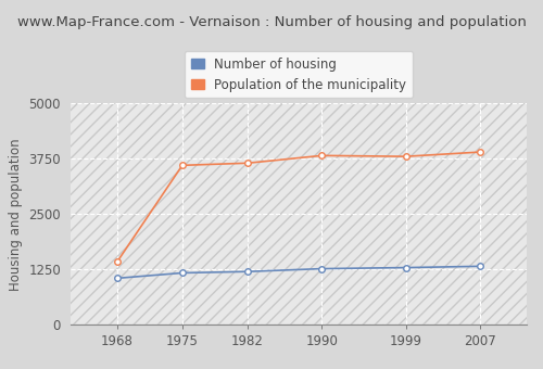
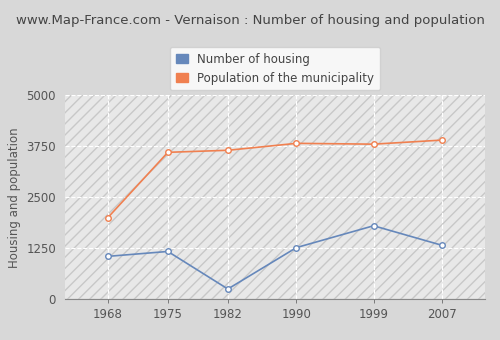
Population of the municipality/1968: 1420 -> 2000
Number of housing/1982: 1200 -> 250
Number of housing/1999: 1290 -> 1800
